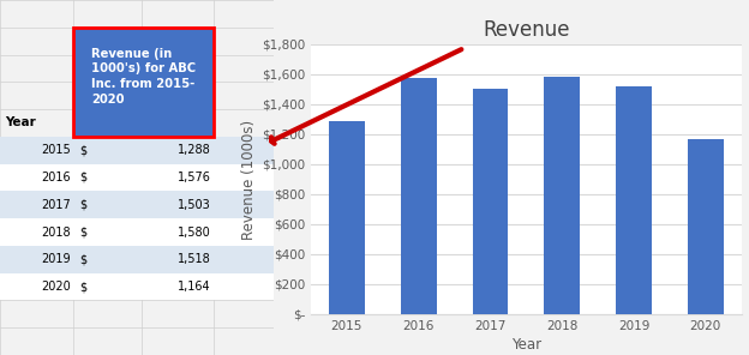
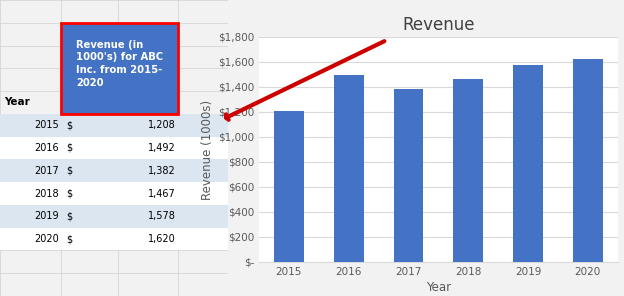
2015: 1,288 -> 1,208
2016: 1,576 -> 1,492
2017: 1,503 -> 1,382
2018: 1,580 -> 1,467
2019: 1,518 -> 1,578
2020: 1,164 -> 1,620
